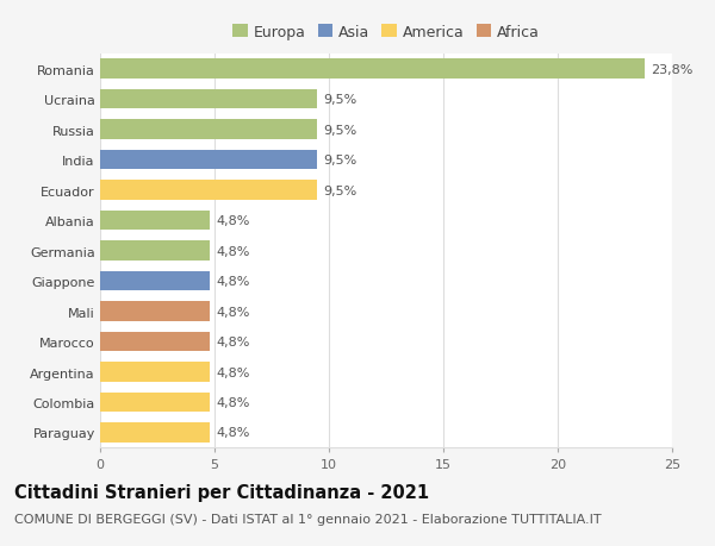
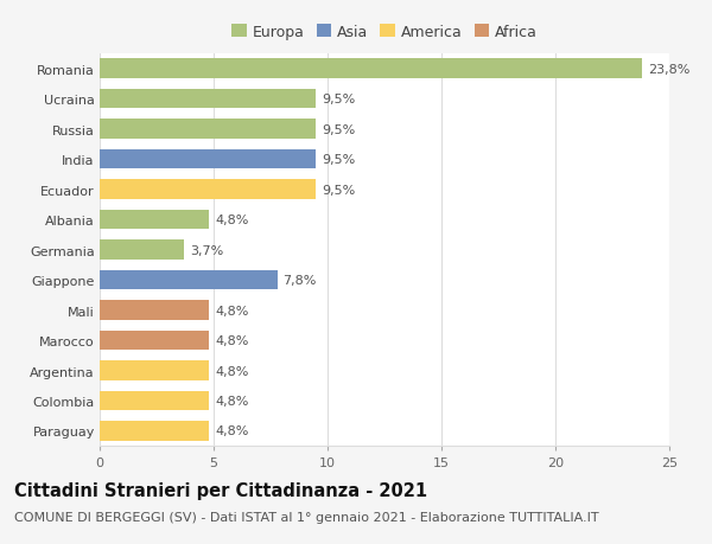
Germania: 4,8% -> 3,7%
Giappone: 4,8% -> 7,8%
